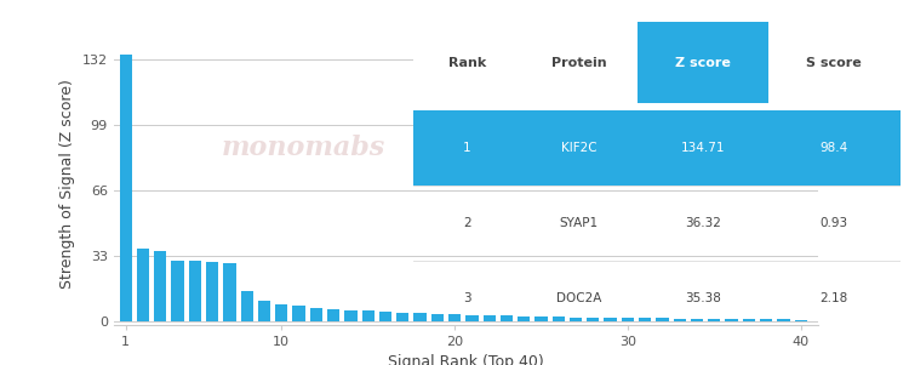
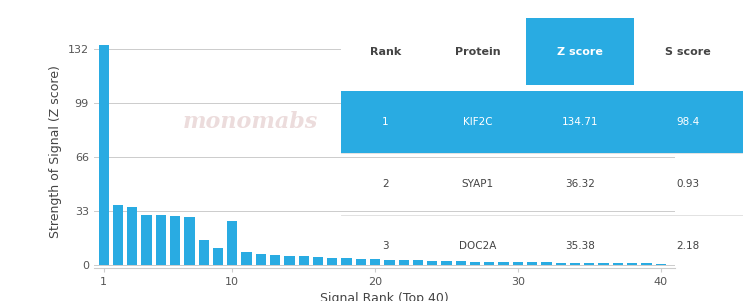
10: 8 -> 27
